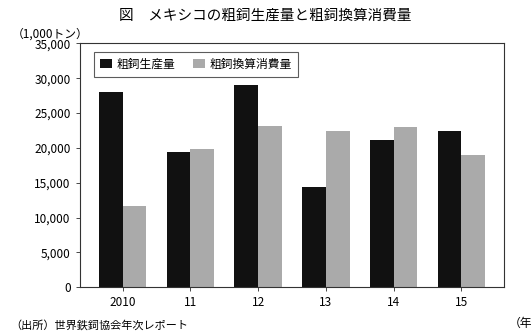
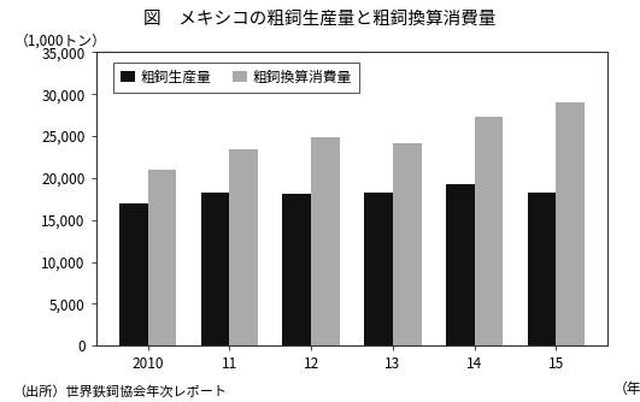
粗鉰生産量/2010: 28,000 -> 17,000
粗鉰換算消費量/2010: 11,600 -> 21,000
粗鉰生産量/11: 19,400 -> 18,300
粗鉰換算消費量/11: 19,800 -> 23,500
粗鉰生産量/12: 29,000 -> 18,100
粗鉰換算消費量/12: 23,200 -> 24,900
粗鉰生産量/13: 14,400 -> 18,200
粗鉰換算消費量/13: 22,400 -> 24,100
粗鉰生産量/14: 21,200 -> 19,200
粗鉰換算消費量/14: 23,000 -> 27,300
粗鉰生産量/15: 22,400 -> 18,300
粗鉰換算消費量/15: 19,000 -> 29,000
